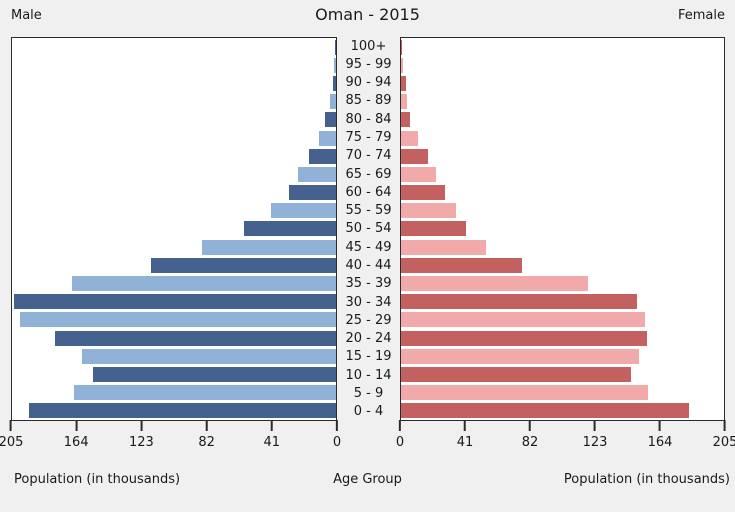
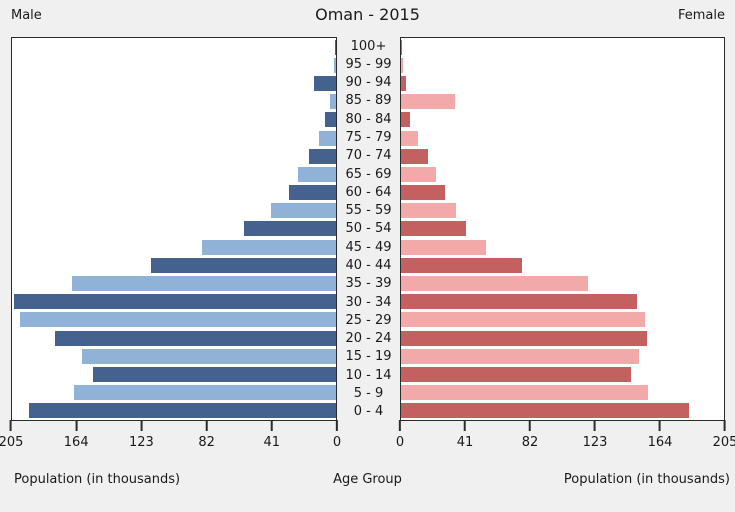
Female/85 - 89: 4 -> 34
Male/90 - 94: 2 -> 14
